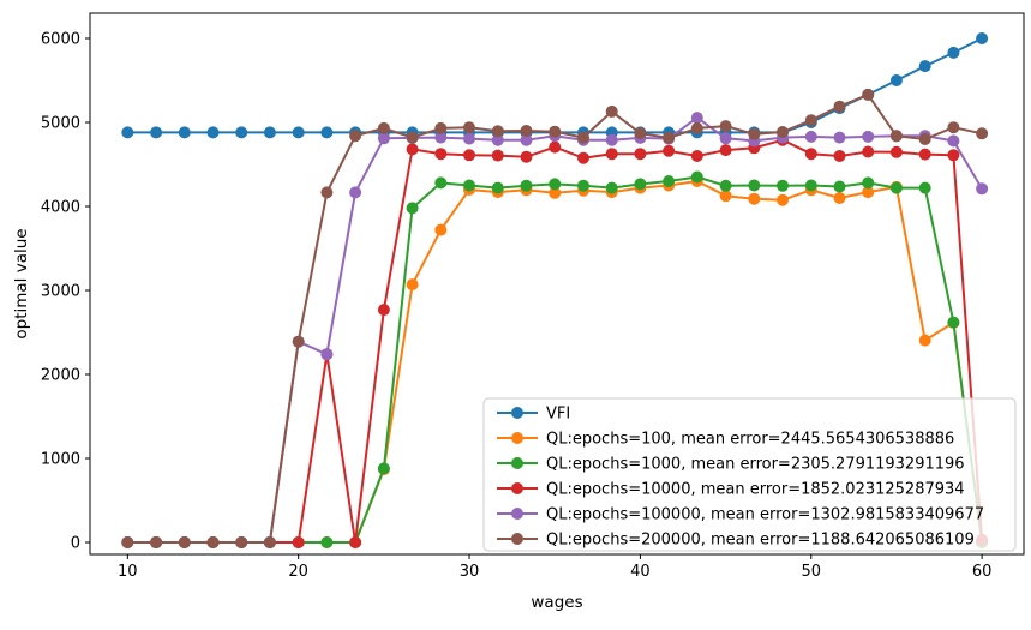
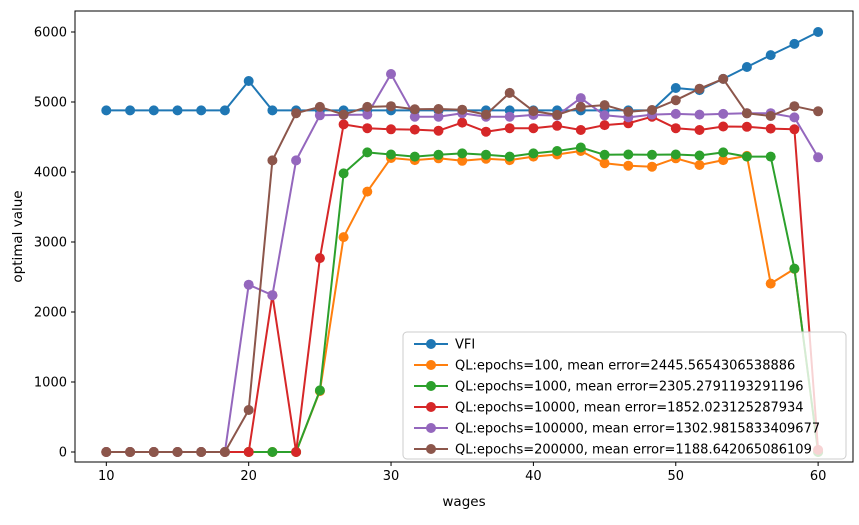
VFI/20: 4900 -> 5300
QL:epochs=200000, mean error=1188.642065086109/20: 2400 -> 600
QL:epochs=100000, mean error=1302.9815833409677/30: 4800 -> 5400
VFI/50: 5000 -> 5200
